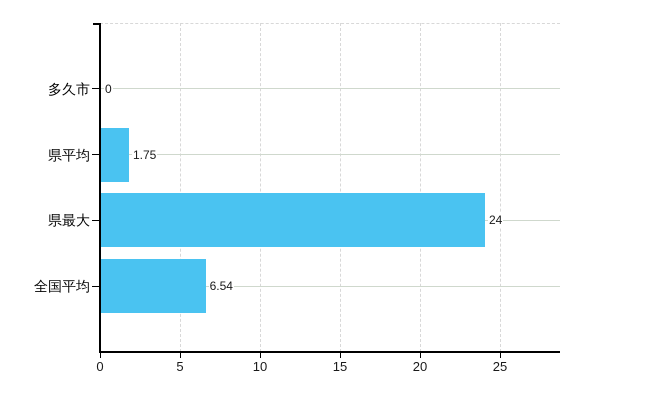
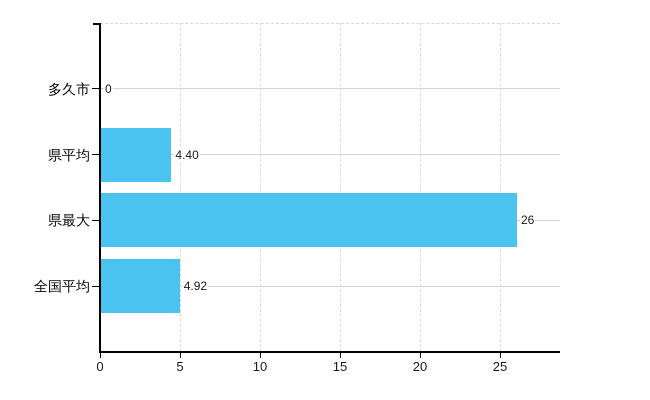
県平均: 1.75 -> 4.40
県最大: 24 -> 26
全国平均: 6.54 -> 4.92
